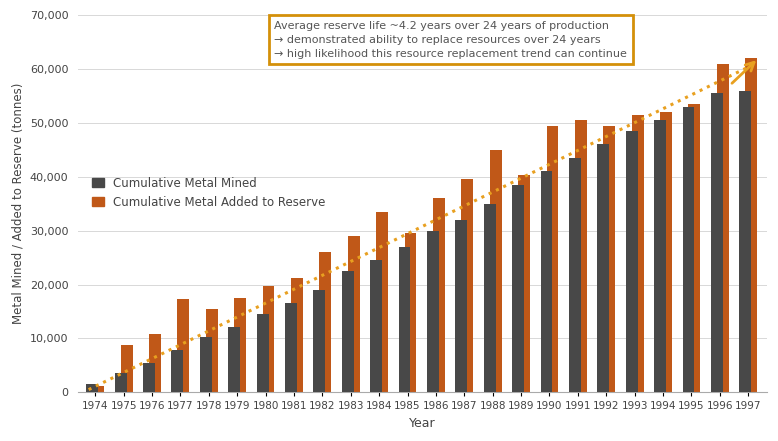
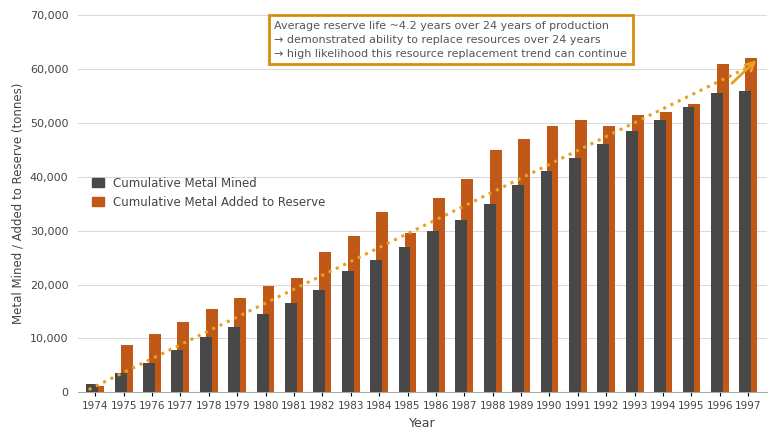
Cumulative Metal Added to Reserve/1977: 17,400 -> 13,000
Cumulative Metal Added to Reserve/1989: 40,400 -> 47,000
